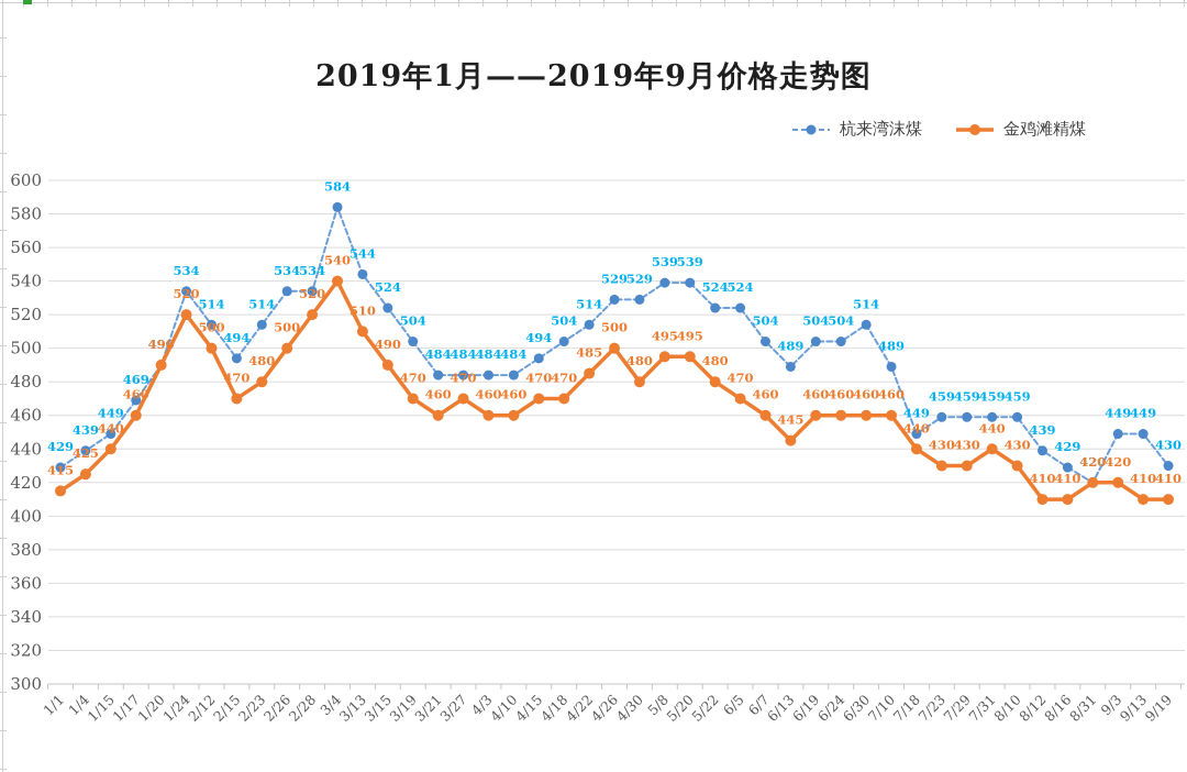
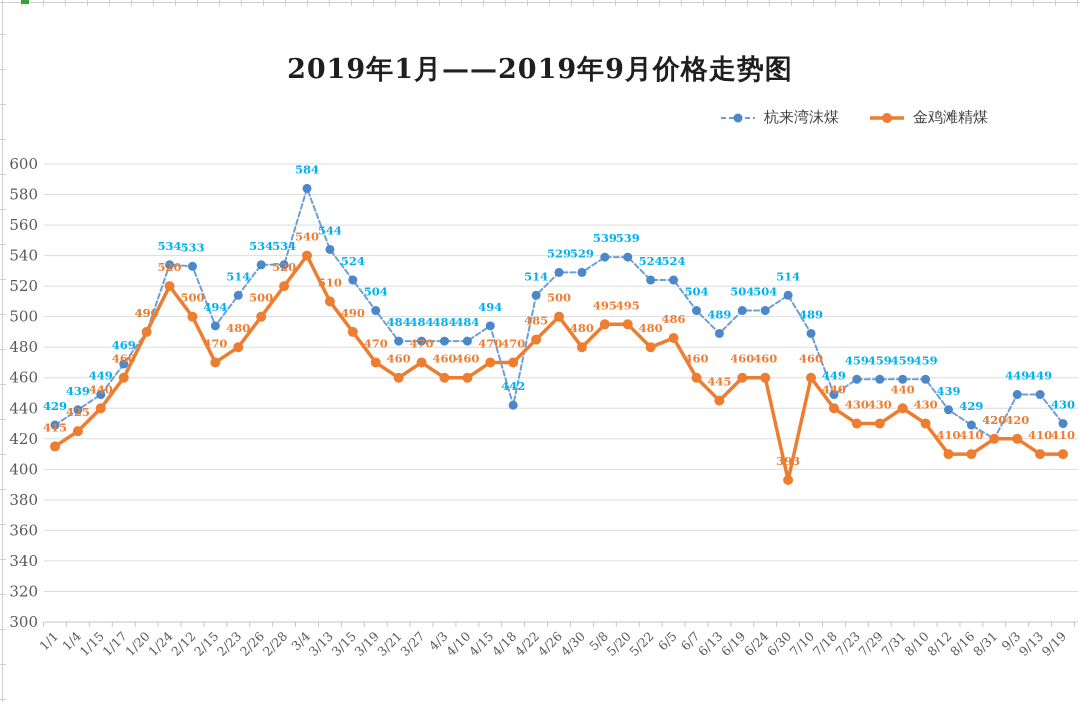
杭来湾沫煤/2/12: 514 -> 533
杭来湾沫煤/4/18: 504 -> 442
金鸡滩精煤/6/5: 470 -> 486
金鸡滩精煤/6/30: 460 -> 393
